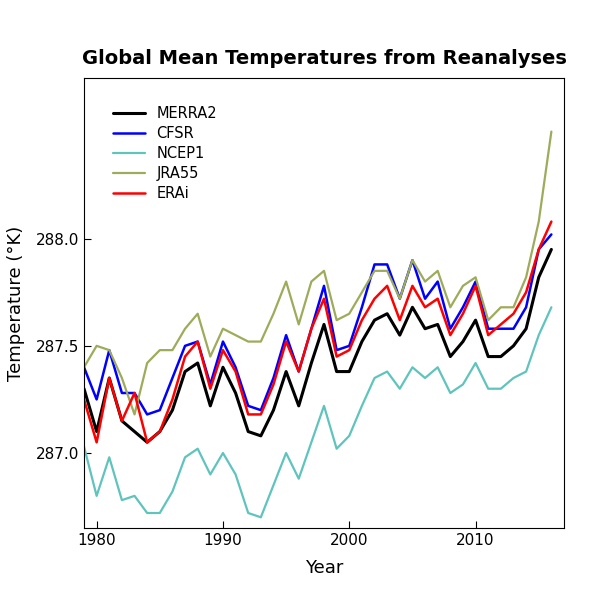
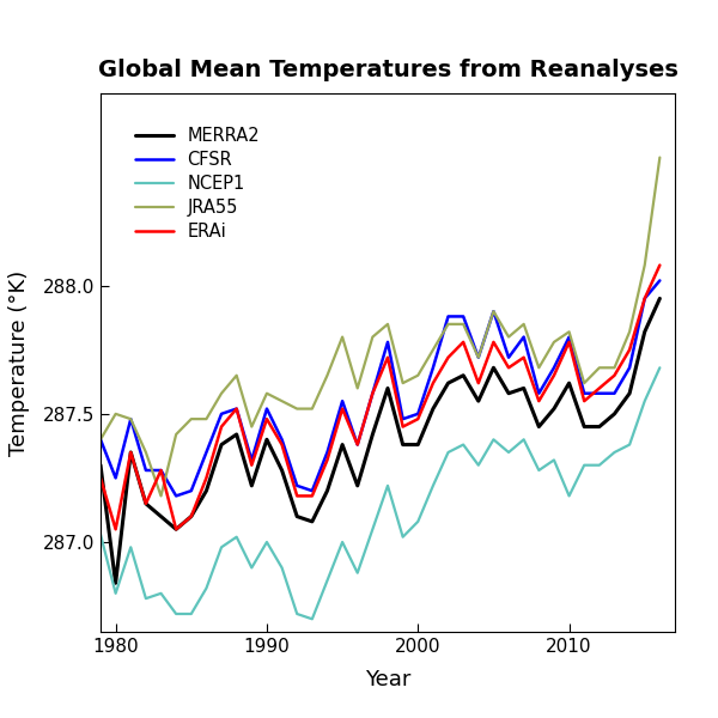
MERRA2/1980: 287.10 -> 286.84
NCEP1/2010: 287.42 -> 287.18
